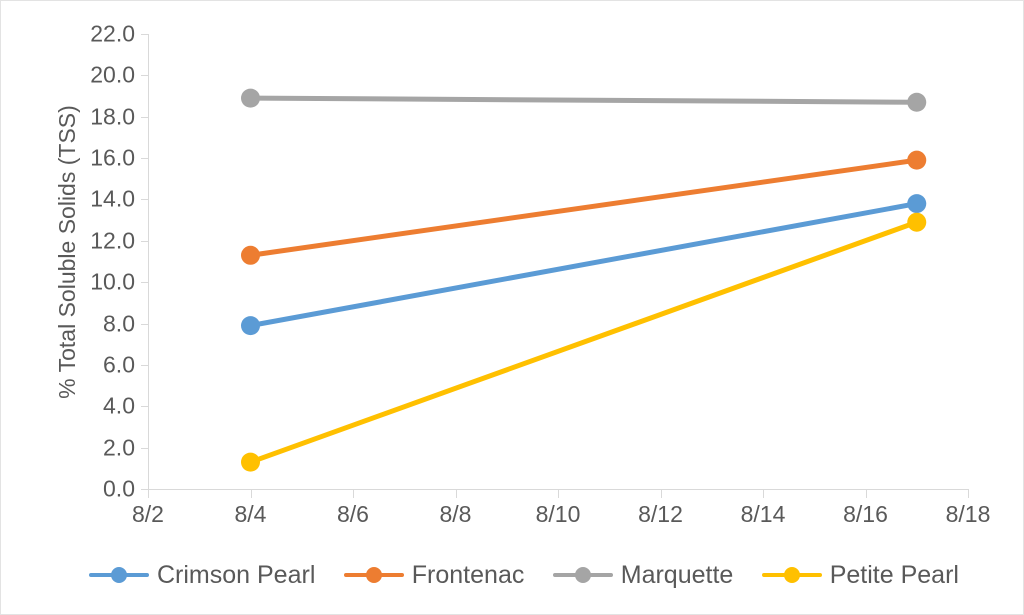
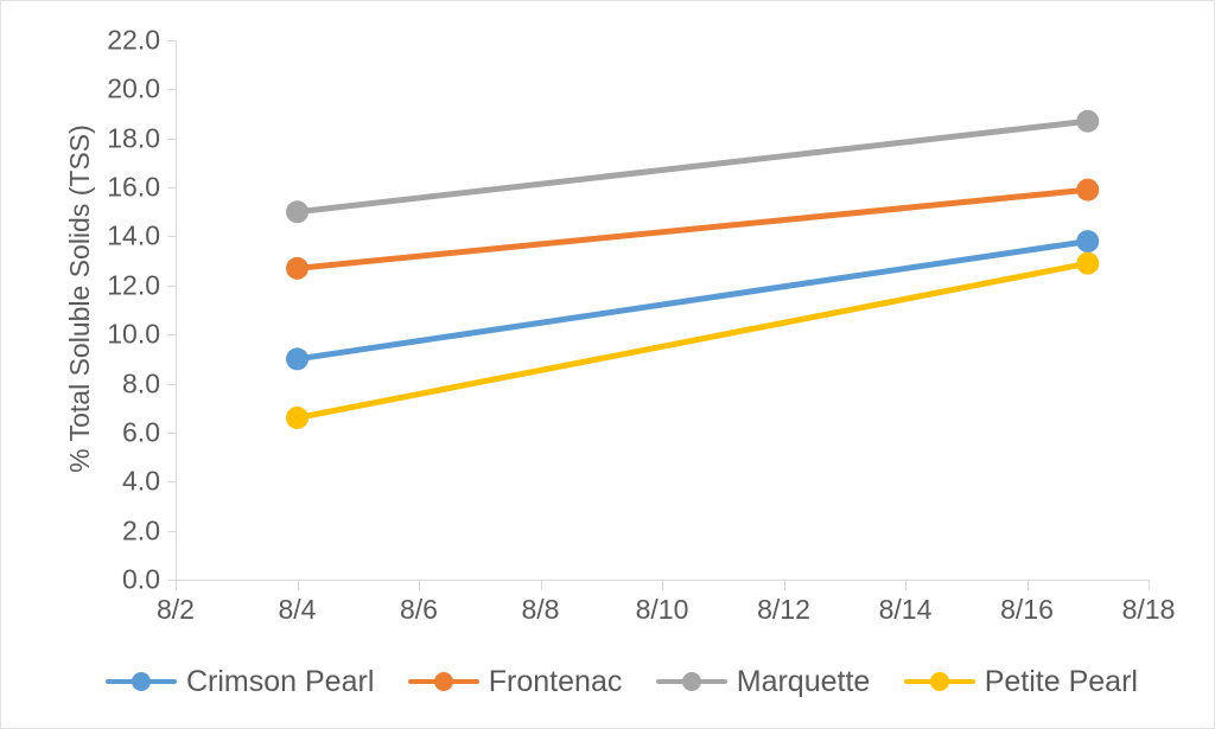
Crimson Pearl/8/4: 7.9 -> 9.0
Frontenac/8/4: 11.3 -> 12.7
Marquette/8/4: 18.9 -> 15.0
Petite Pearl/8/4: 1.3 -> 6.6
